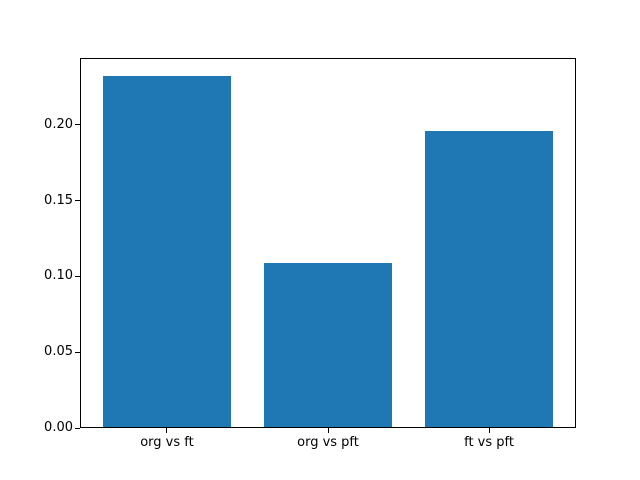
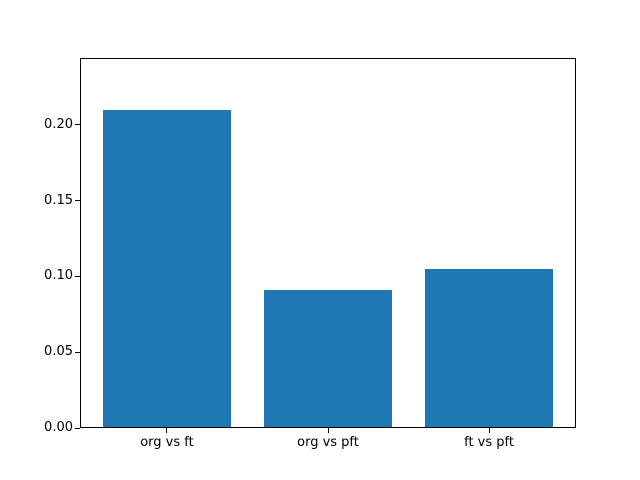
org vs ft: 0.232 -> 0.210
org vs pft: 0.109 -> 0.091
ft vs pft: 0.196 -> 0.105
